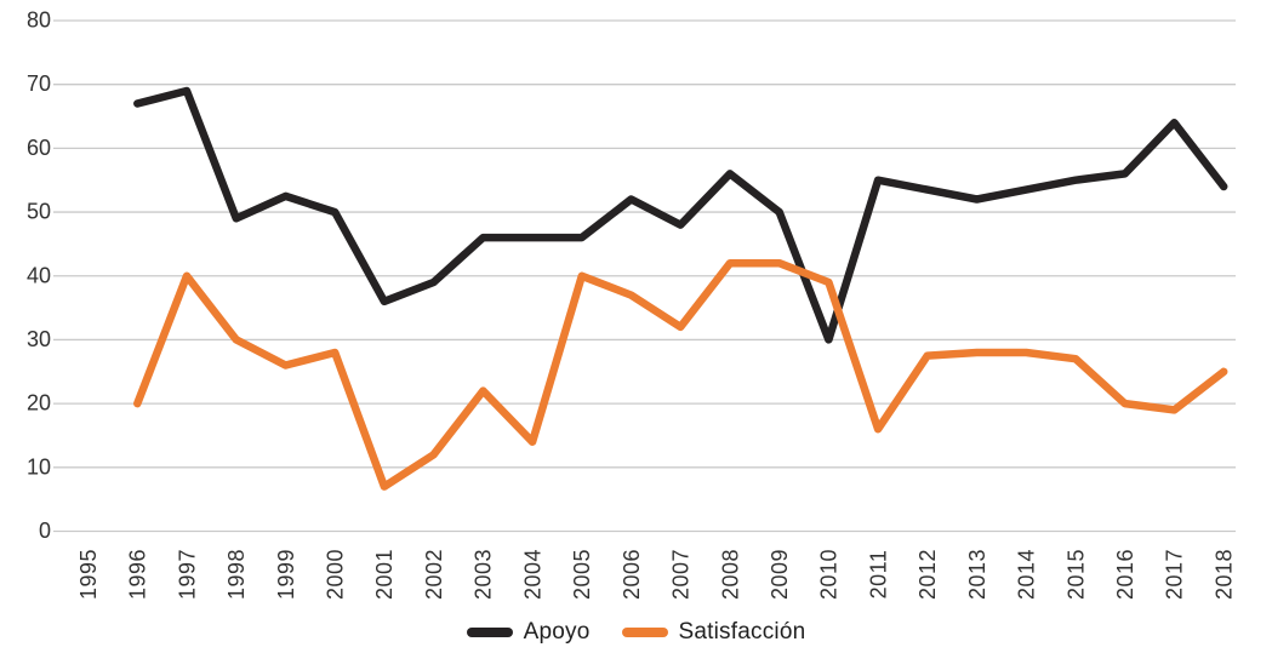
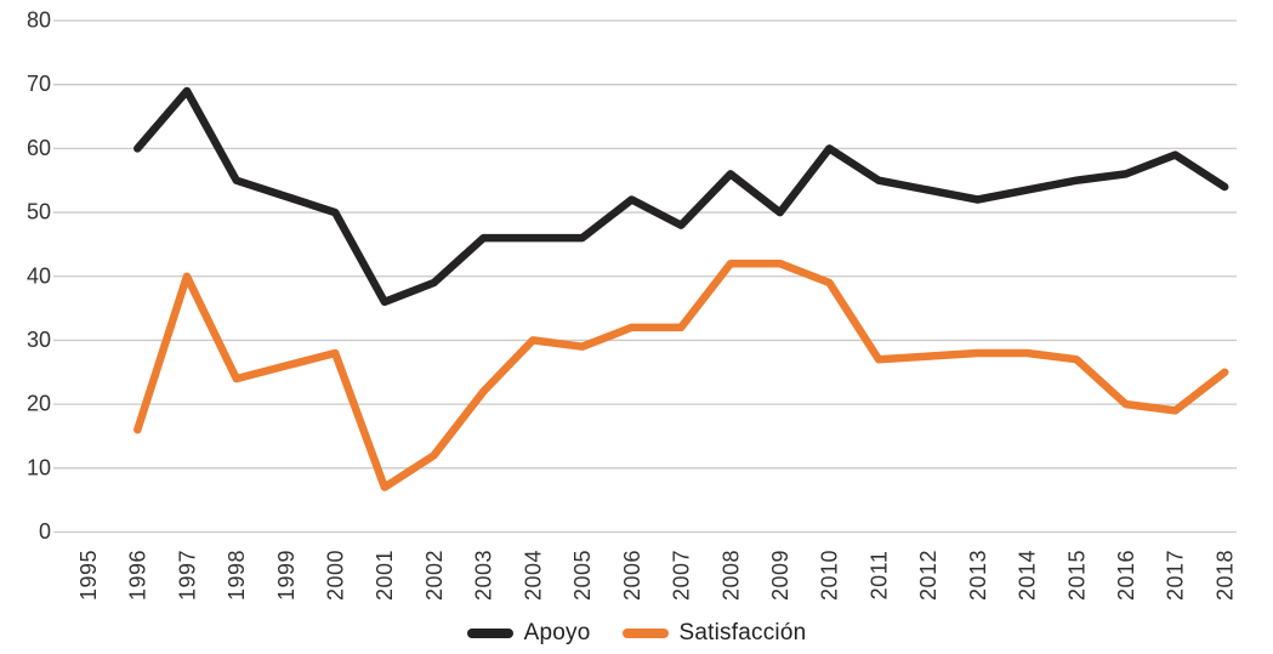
Apoyo/1996: 67 -> 60
Satisfacción/1996: 20 -> 16
Apoyo/1998: 49 -> 55
Satisfacción/1998: 30 -> 24
Satisfacción/2004: 14 -> 30
Satisfacción/2005: 40 -> 29
Satisfacción/2006: 37 -> 32
Apoyo/2010: 30 -> 60
Satisfacción/2011: 16 -> 27
Apoyo/2017: 64 -> 59
